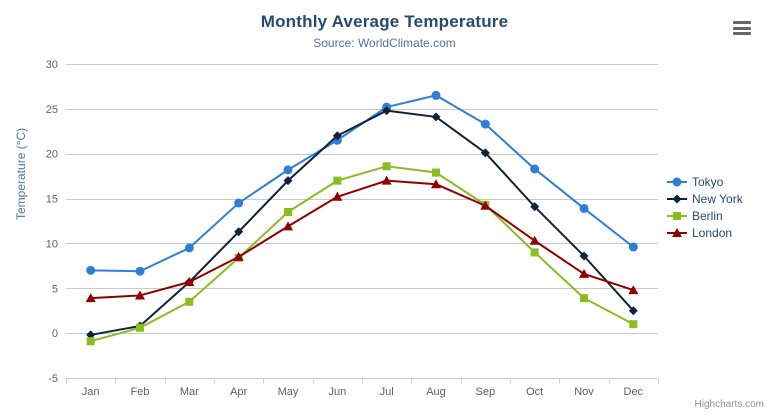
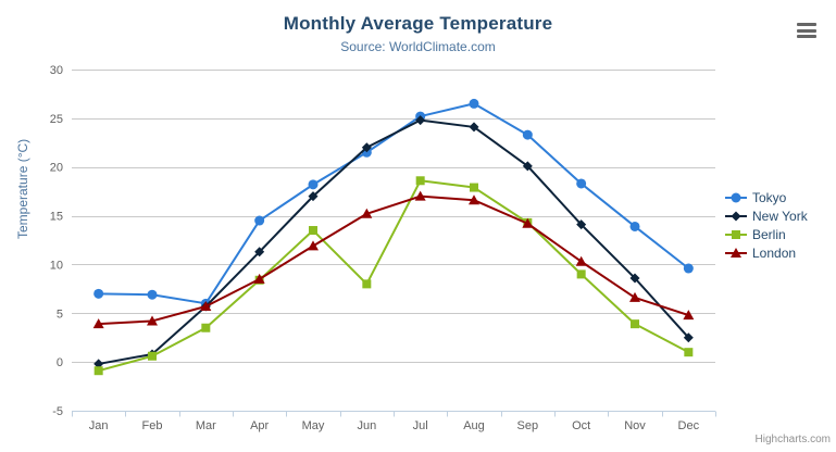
Tokyo/Mar: 10 -> 6
Berlin/Jun: 17 -> 8
